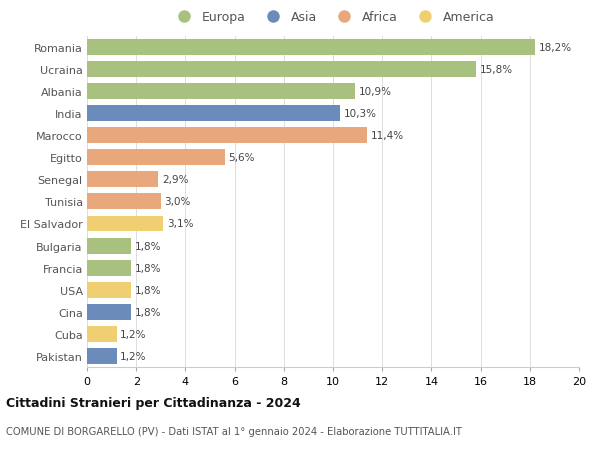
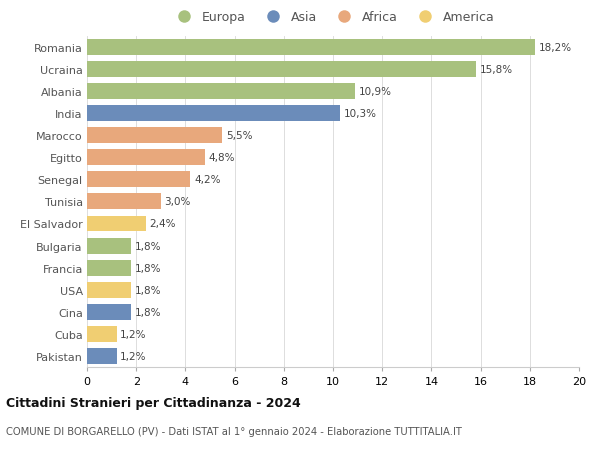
Marocco: 11,4% -> 5,5%
Egitto: 5,6% -> 4,8%
Senegal: 2,9% -> 4,2%
El Salvador: 3,1% -> 2,4%
